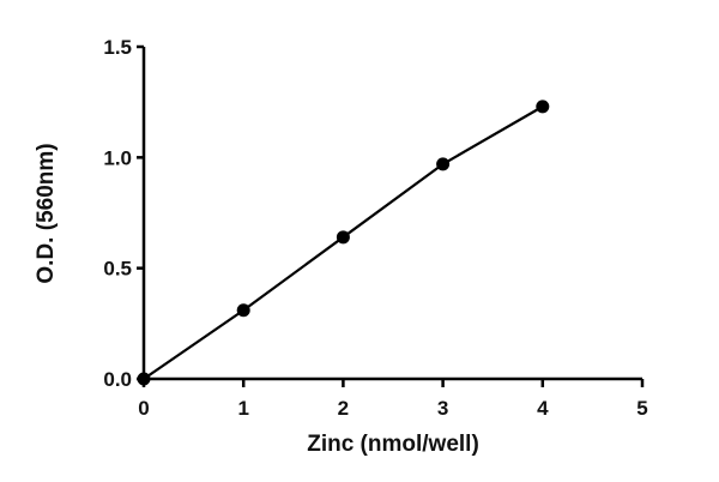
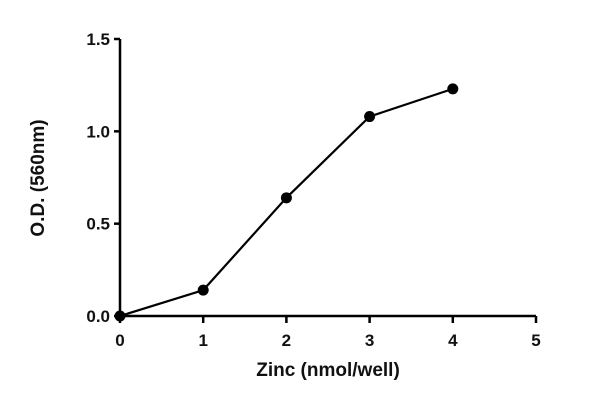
1: 0.31 -> 0.14
3: 0.97 -> 1.08
